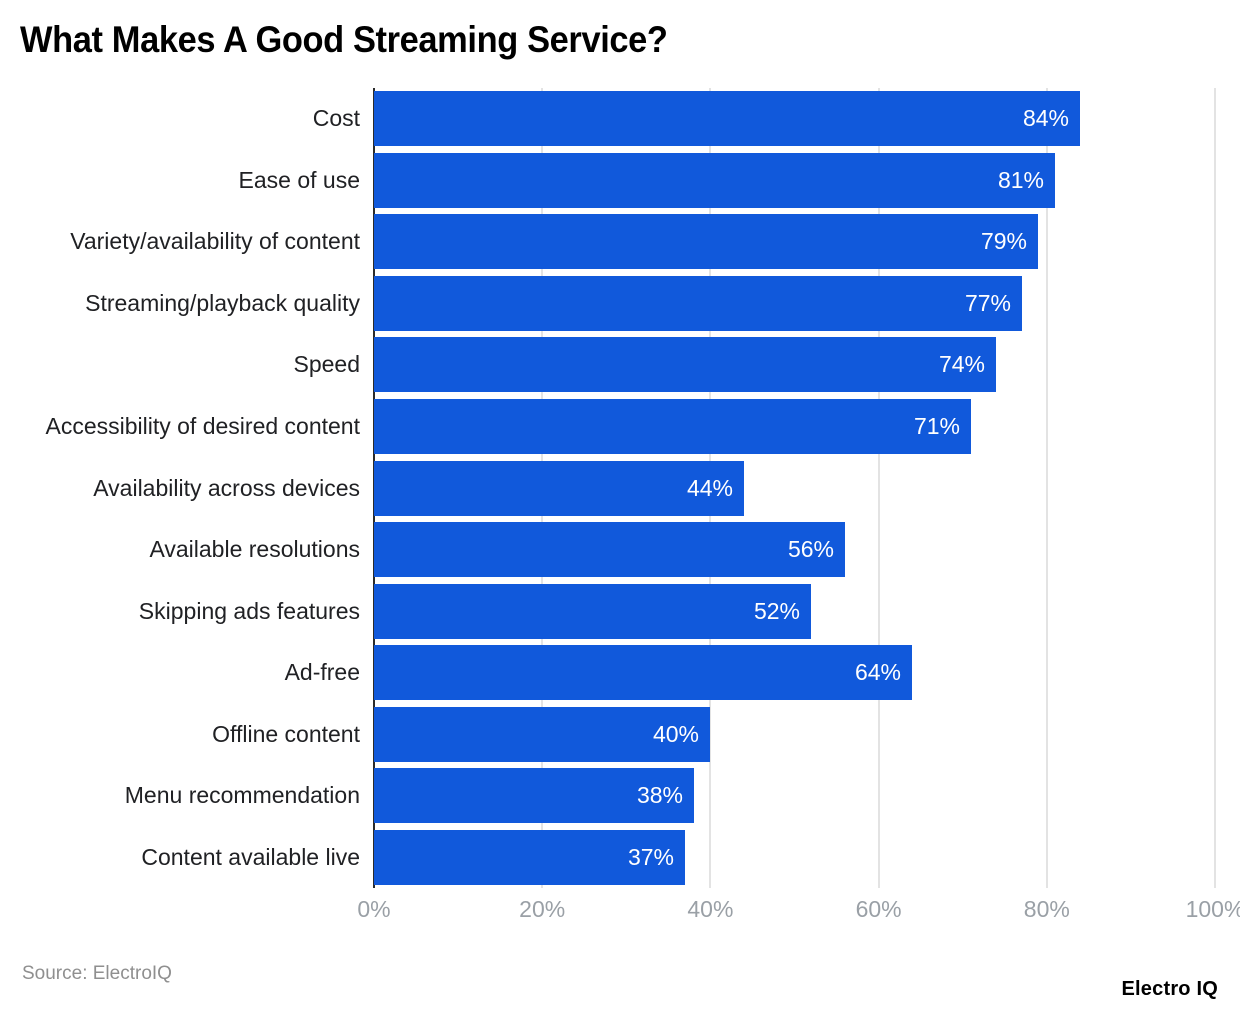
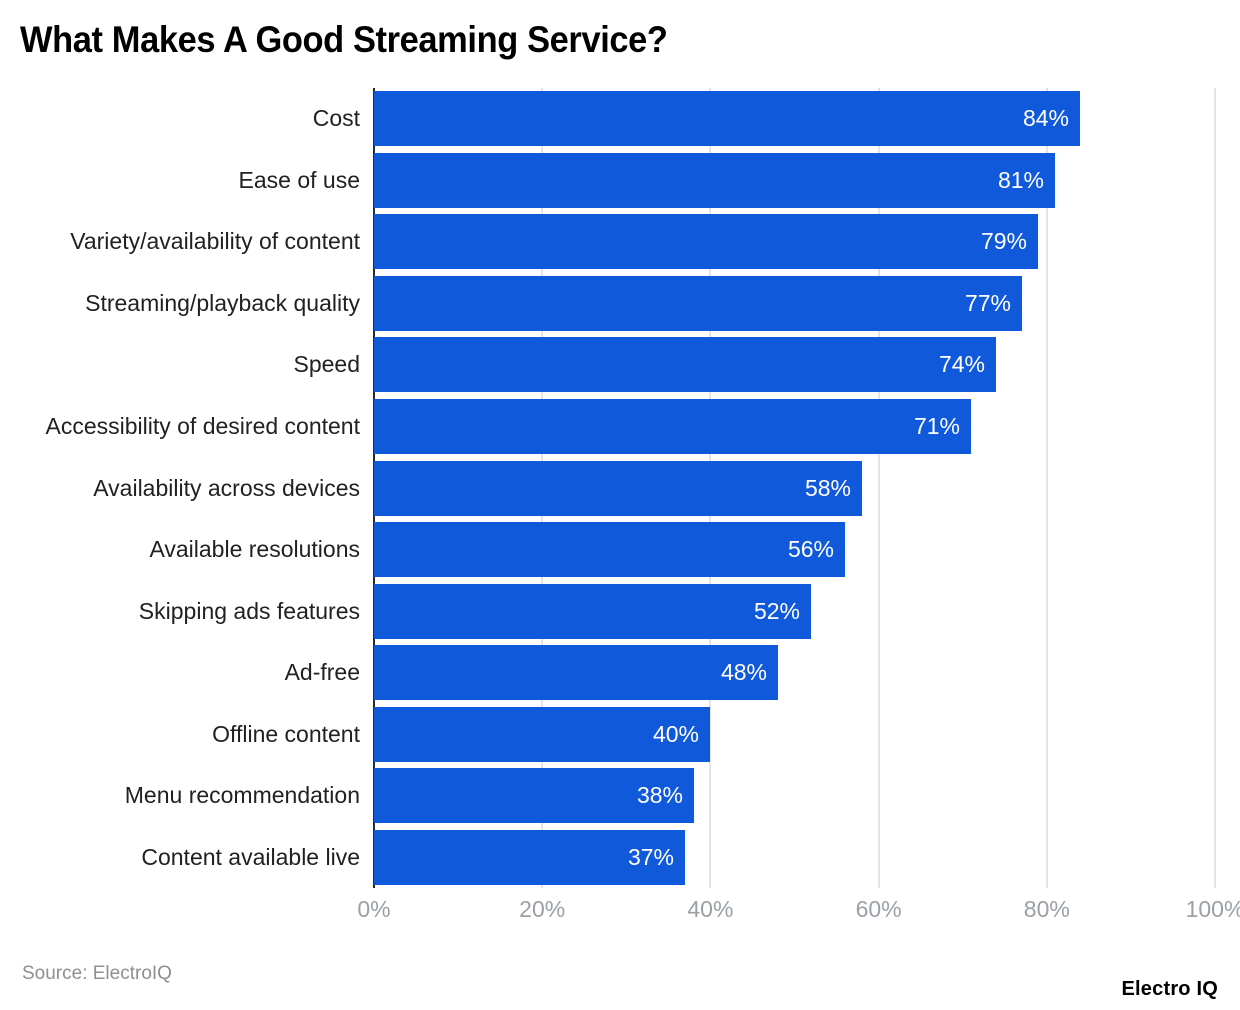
Availability across devices: 44% -> 58%
Ad-free: 64% -> 48%
